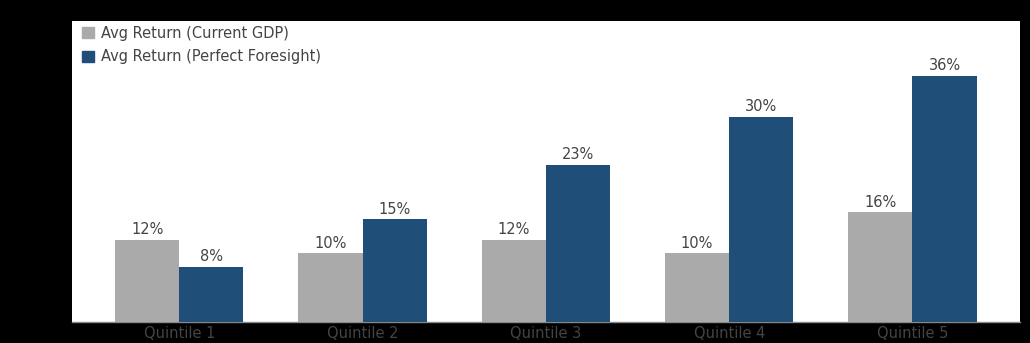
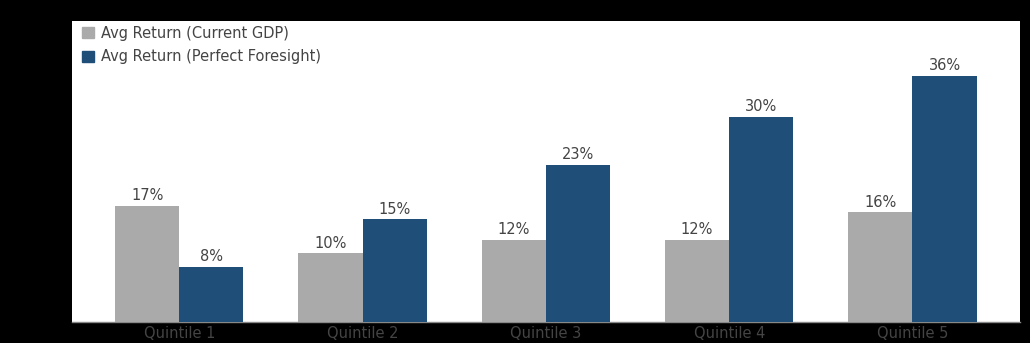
Avg Return (Current GDP)/Quintile 1: 12% -> 17%
Avg Return (Current GDP)/Quintile 4: 10% -> 12%
